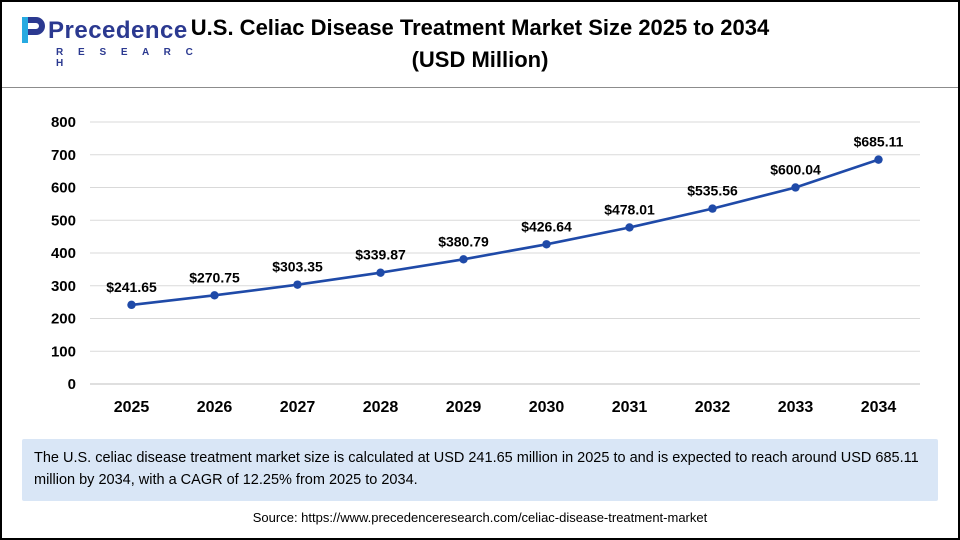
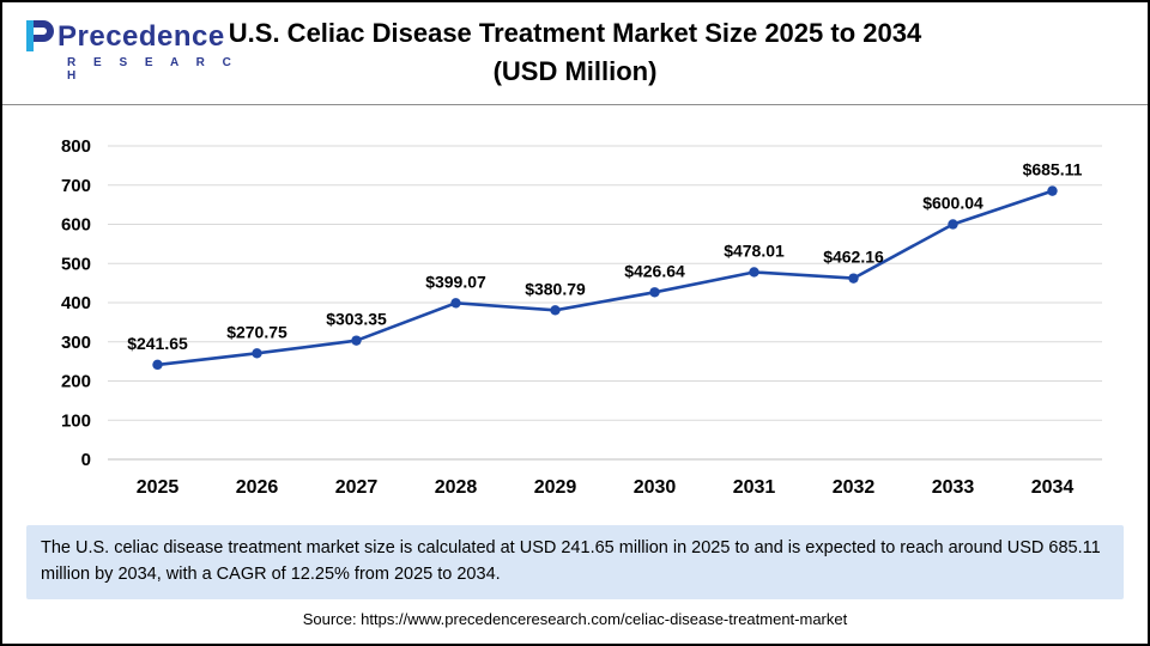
2028: $339.87 -> $399.07
2032: $535.56 -> $462.16
